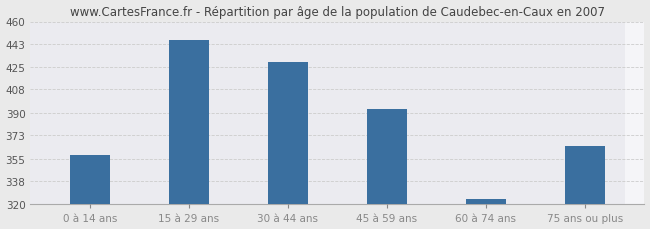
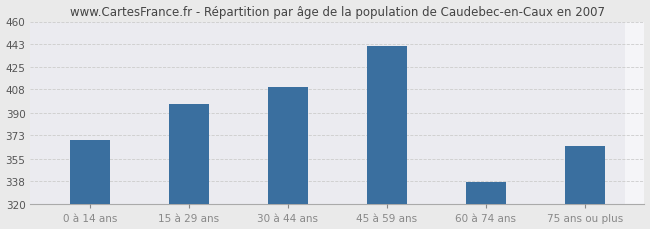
0 à 14 ans: 358 -> 369
15 à 29 ans: 446 -> 397
30 à 44 ans: 429 -> 410
45 à 59 ans: 393 -> 441
60 à 74 ans: 324 -> 337
